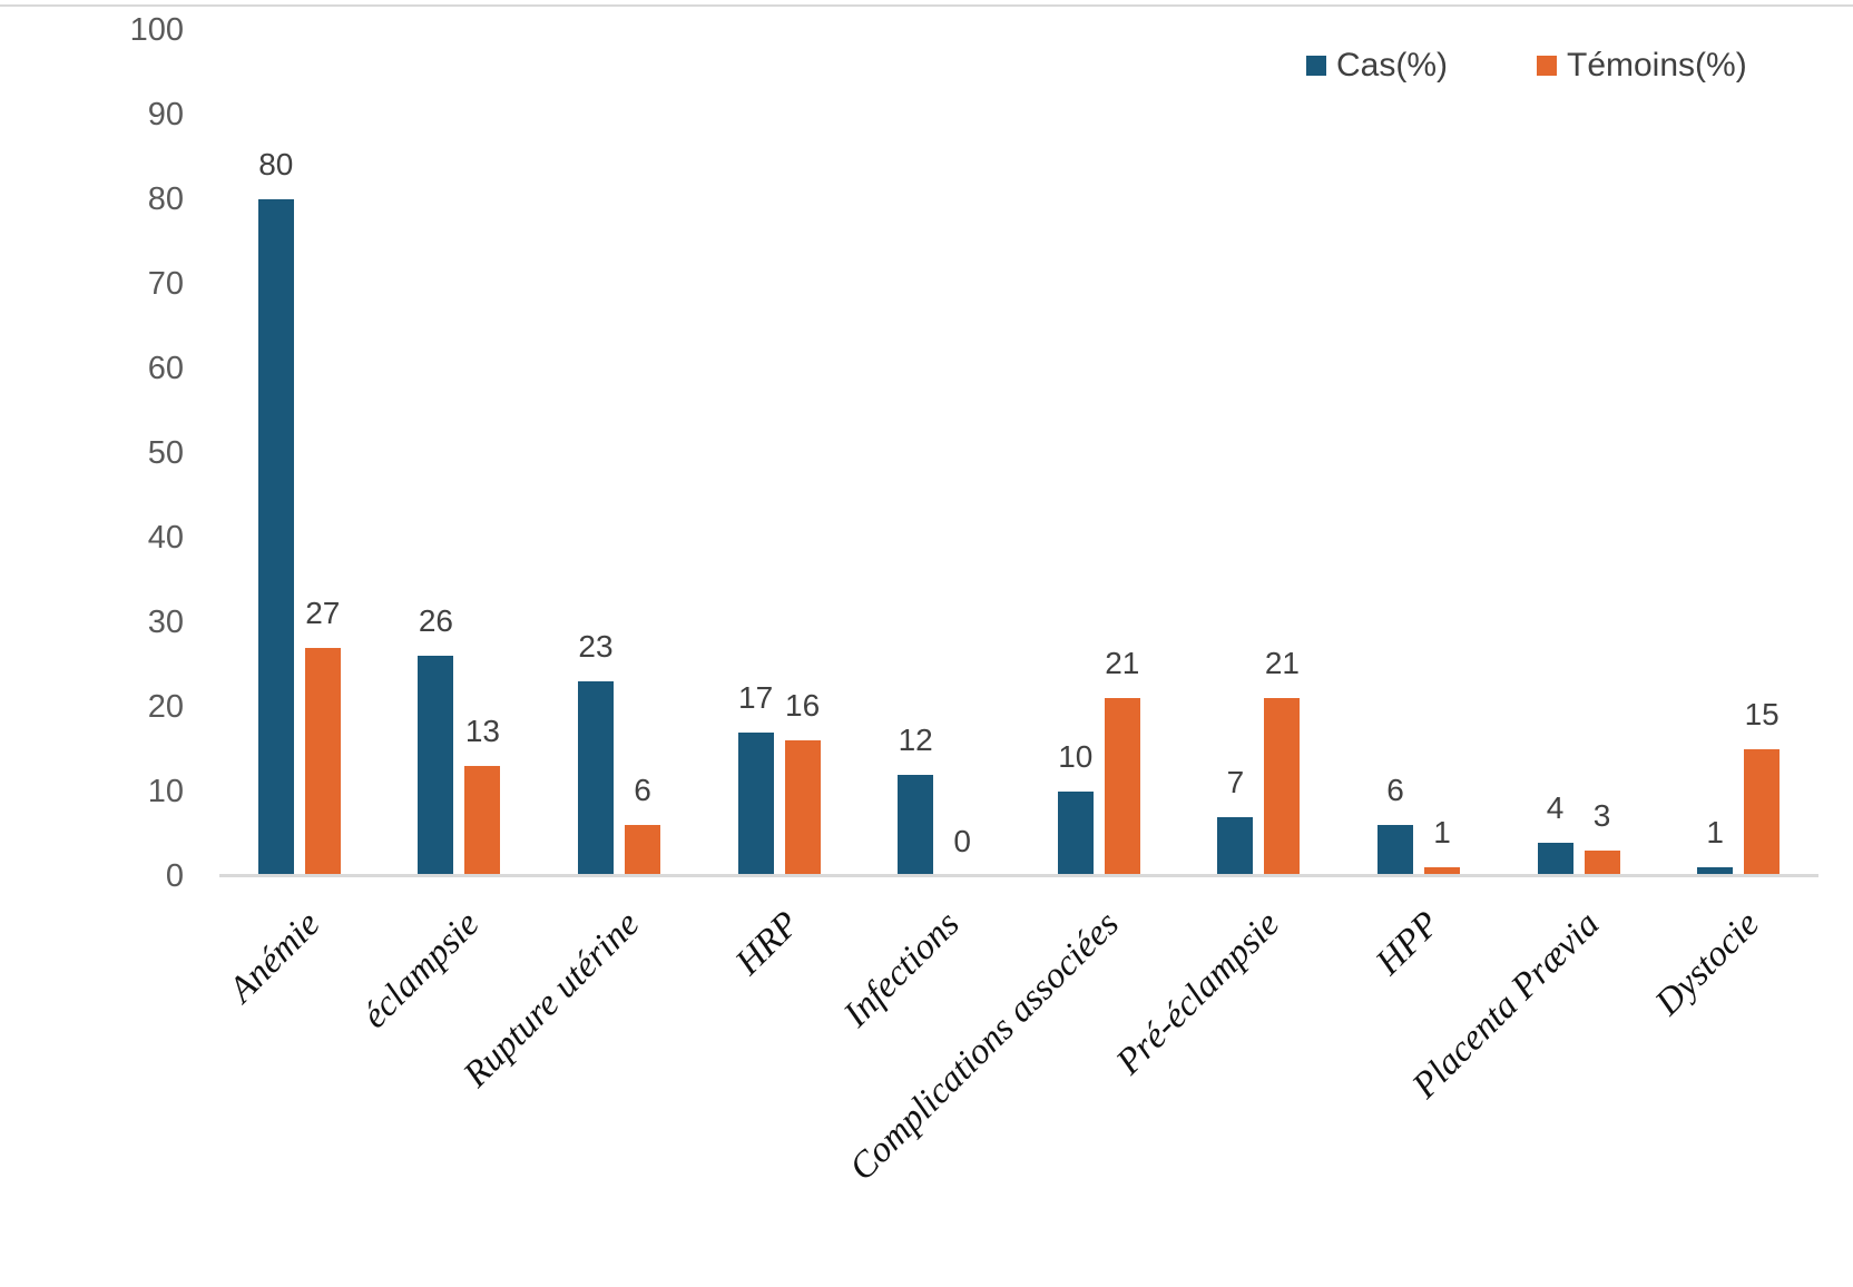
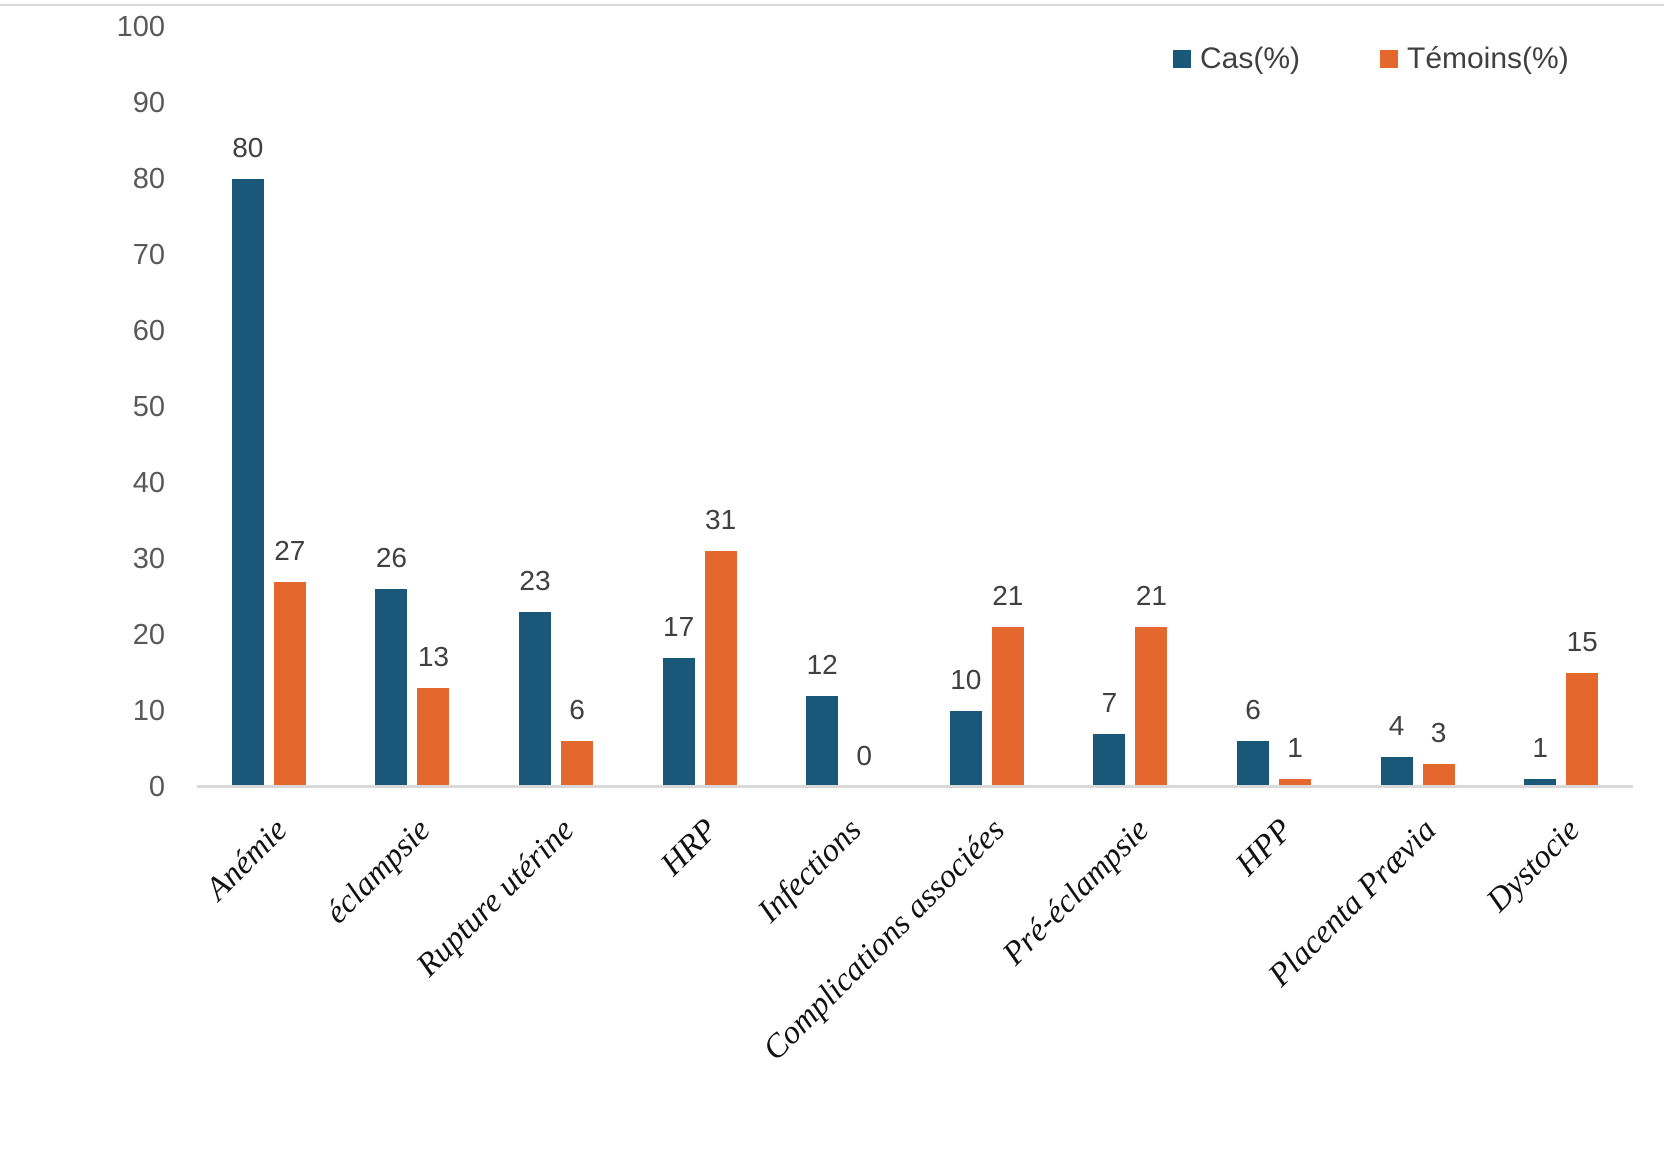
Témoins(%)/HRP: 16 -> 31
